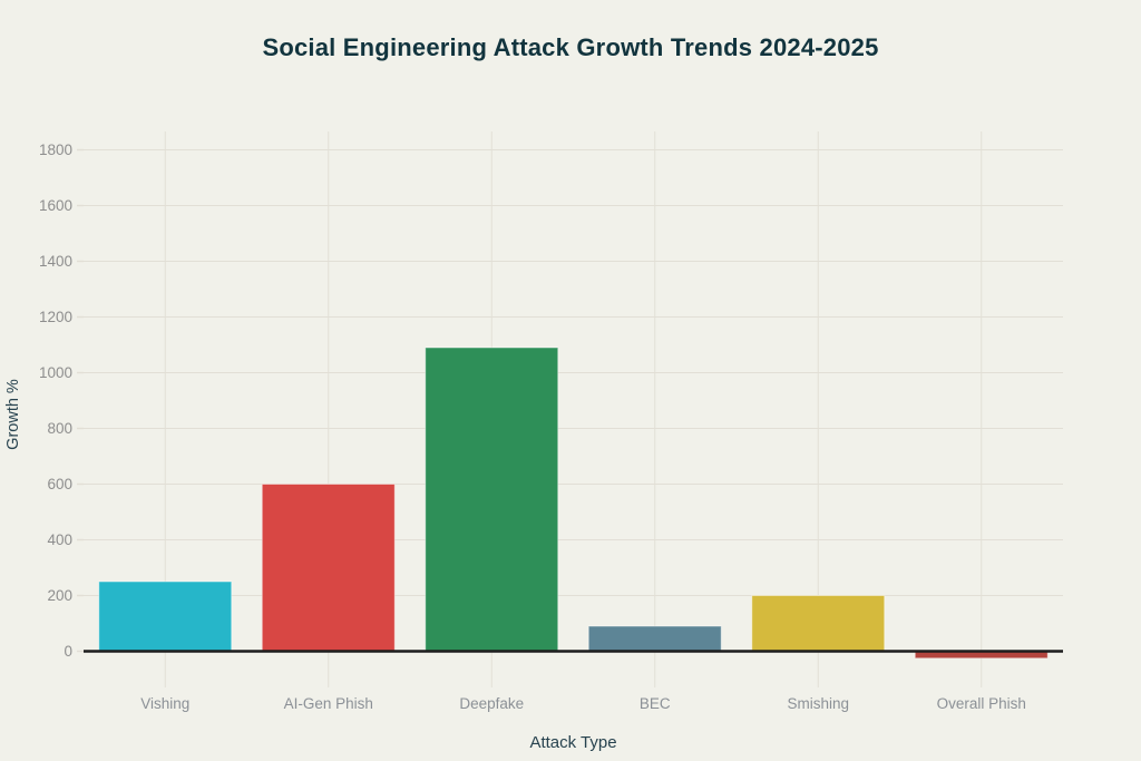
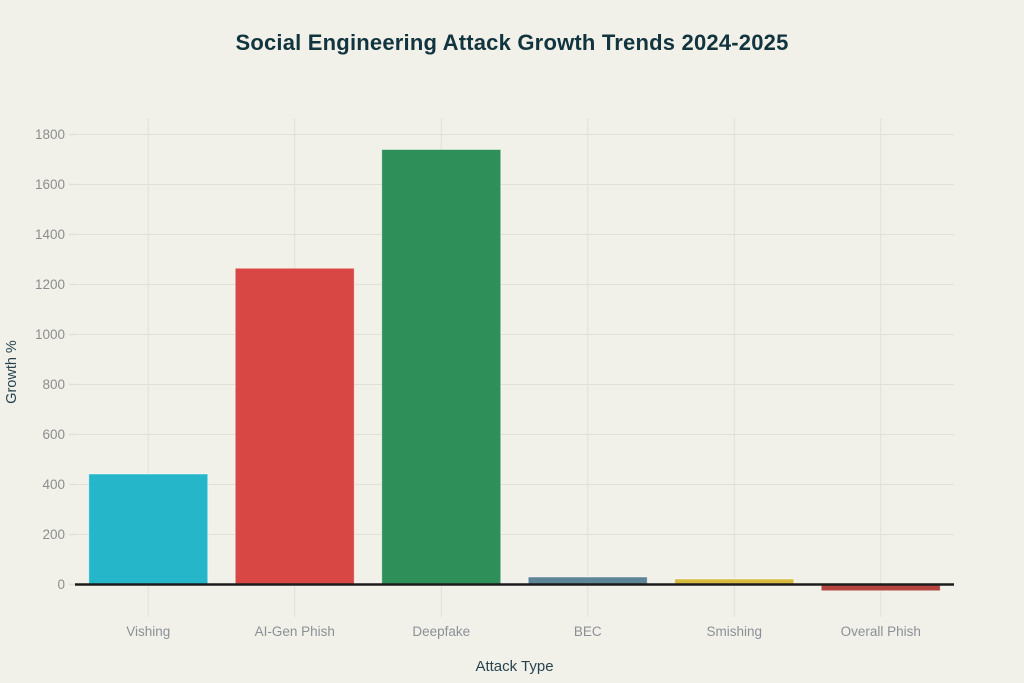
Vishing: 250 -> 440
AI-Gen Phish: 600 -> 1260
Deepfake: 1090 -> 1740
BEC: 90 -> 30
Smishing: 200 -> 20
